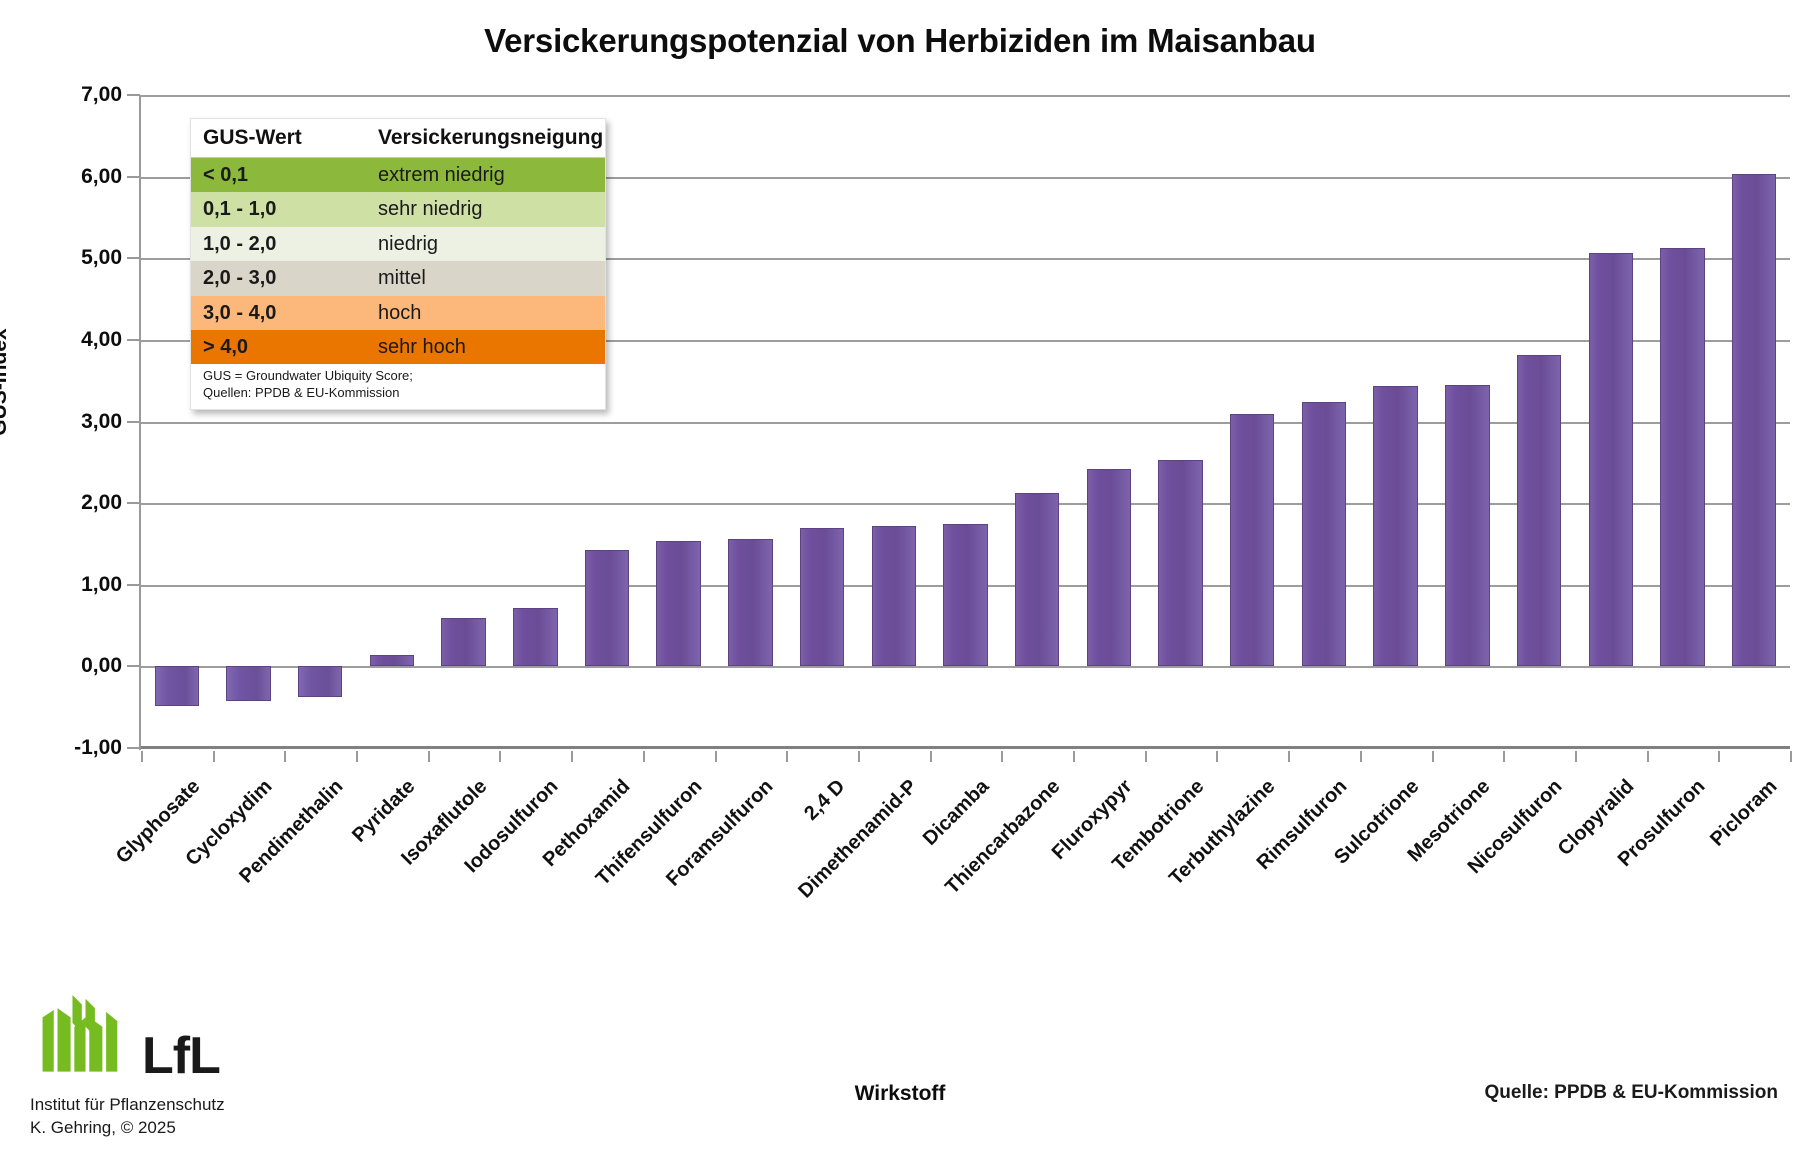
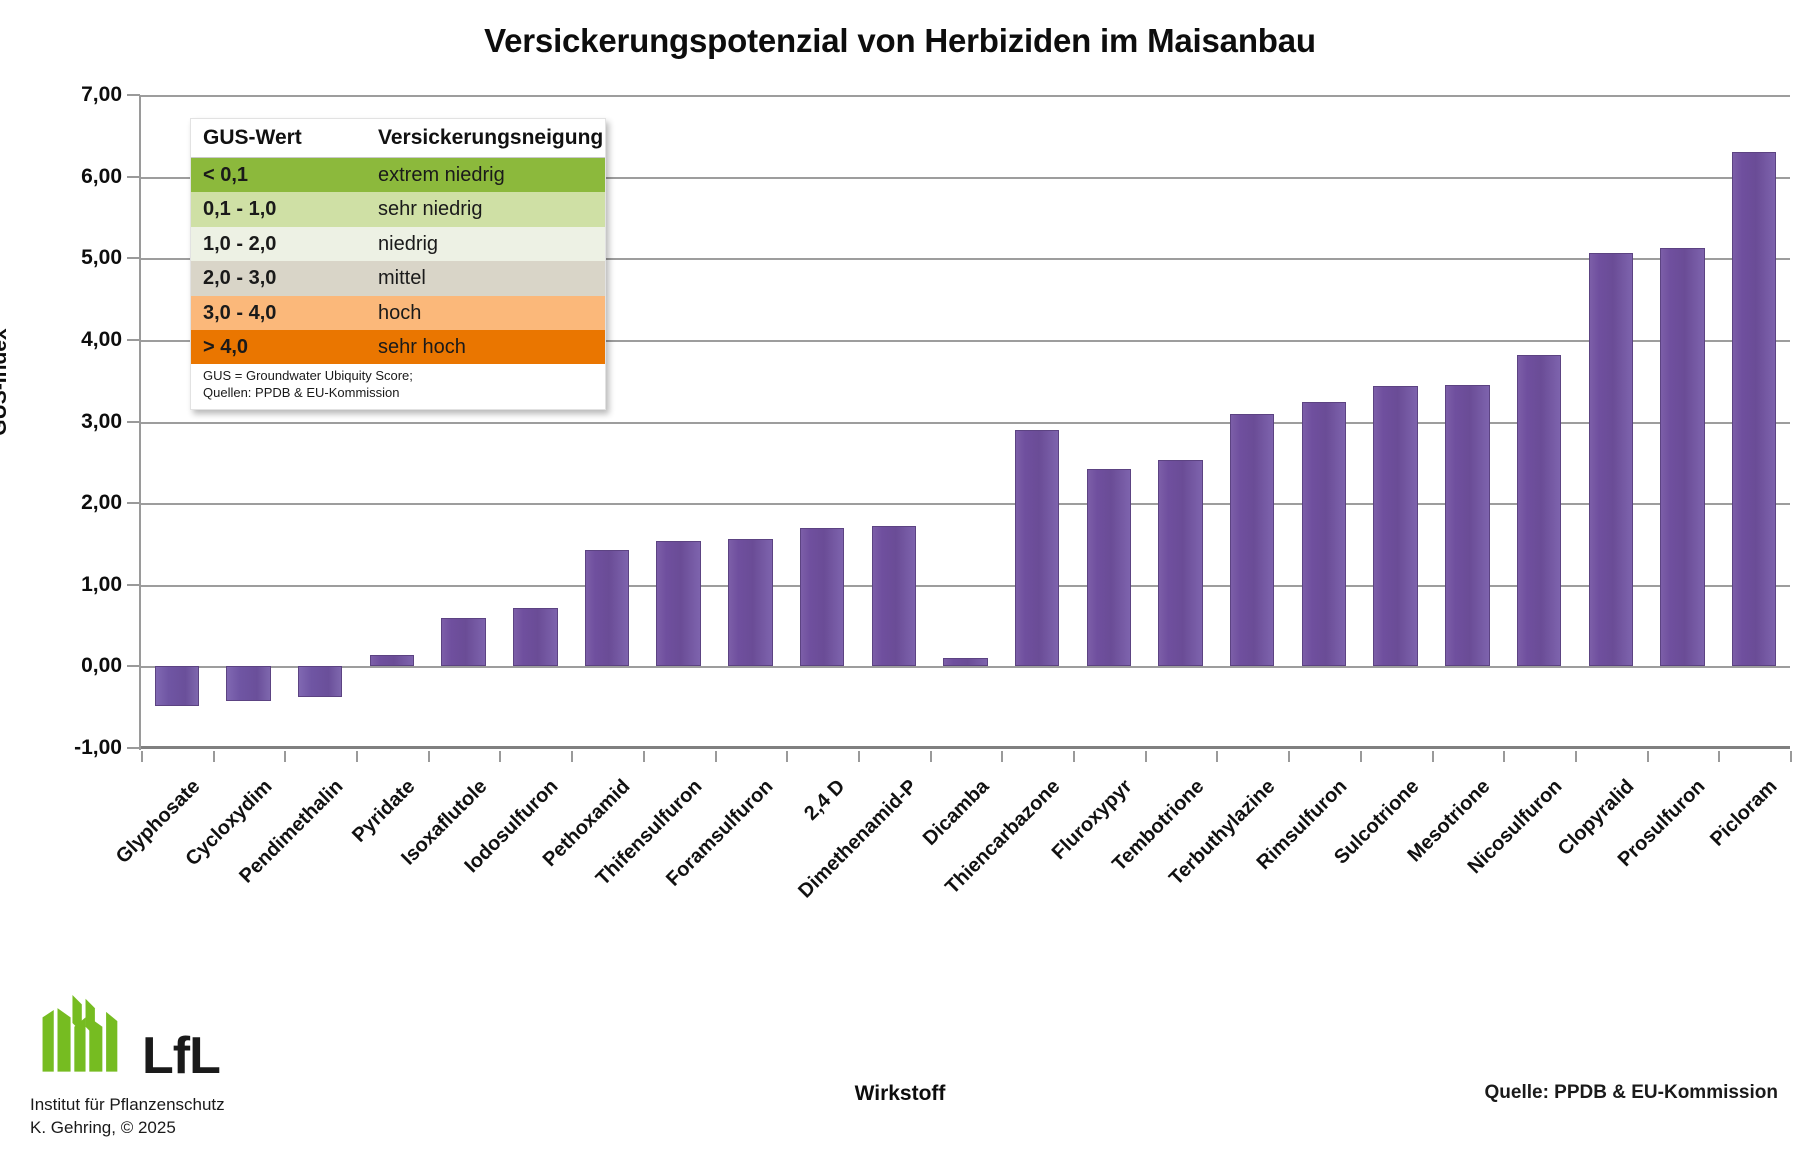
Dicamba: 1,8 -> 0,1
Thiencarbazone: 2,1 -> 2,9
Picloram: 6,0 -> 6,3
